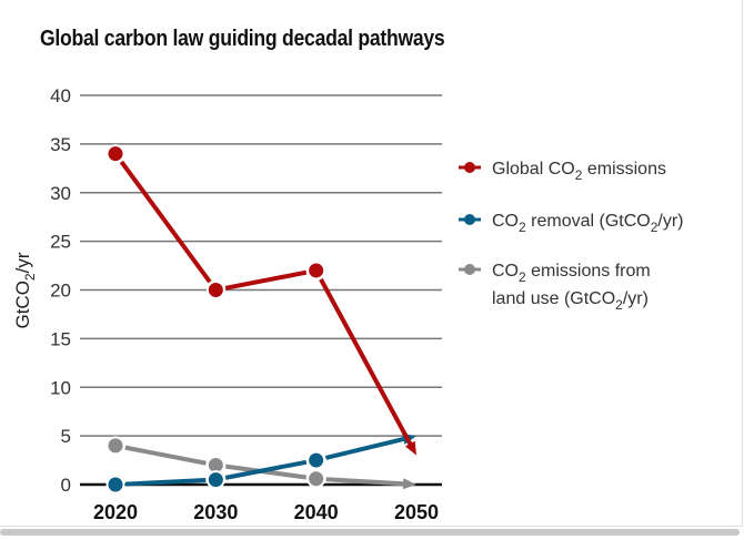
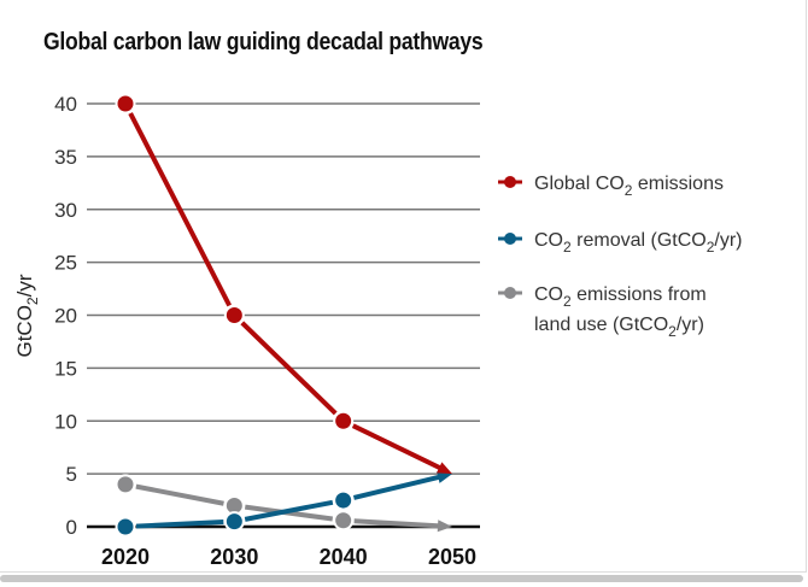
Global CO2 emissions/2020: 34 -> 40
Global CO2 emissions/2040: 22 -> 10
Global CO2 emissions/2050: 3 -> 5
